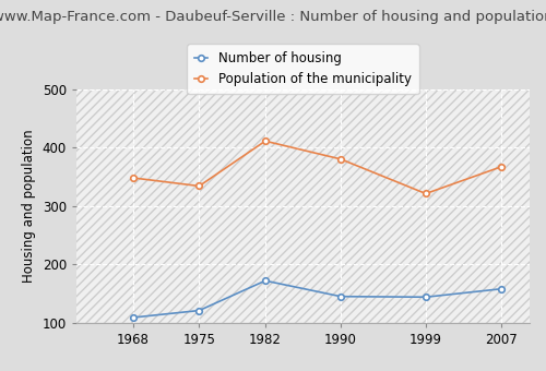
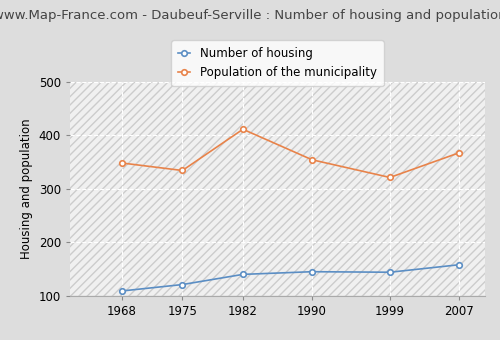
Number of housing/1982: 172 -> 140
Population of the municipality/1990: 380 -> 354
